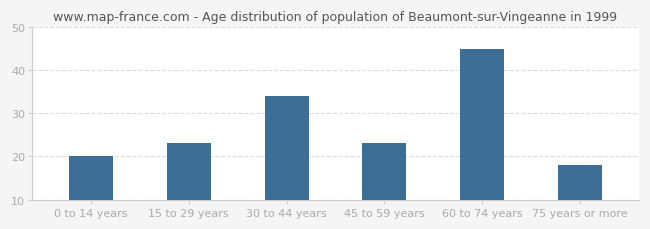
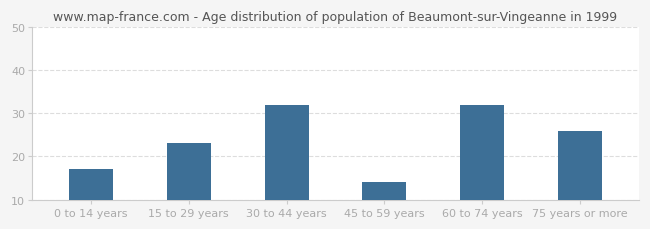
0 to 14 years: 20 -> 17
30 to 44 years: 34 -> 32
45 to 59 years: 23 -> 14
60 to 74 years: 45 -> 32
75 years or more: 18 -> 26
